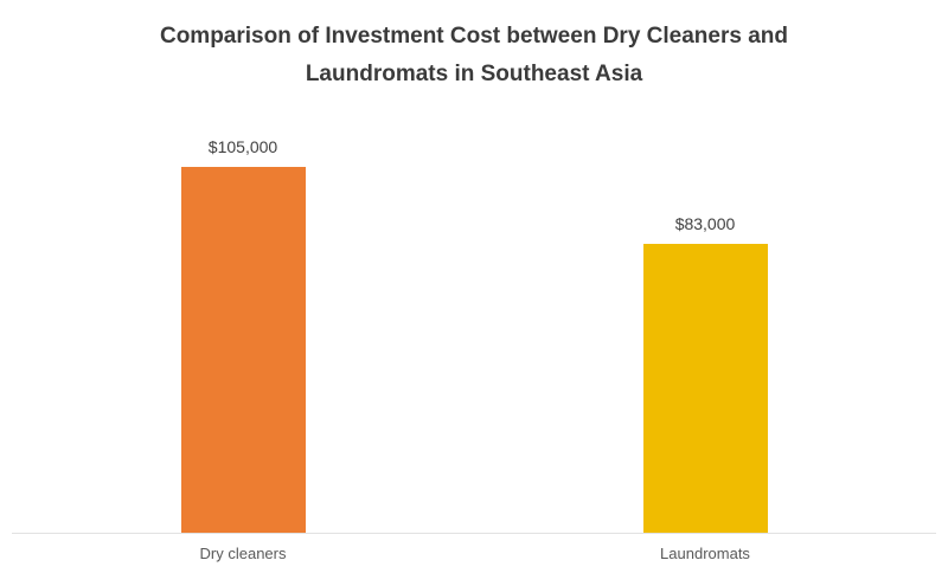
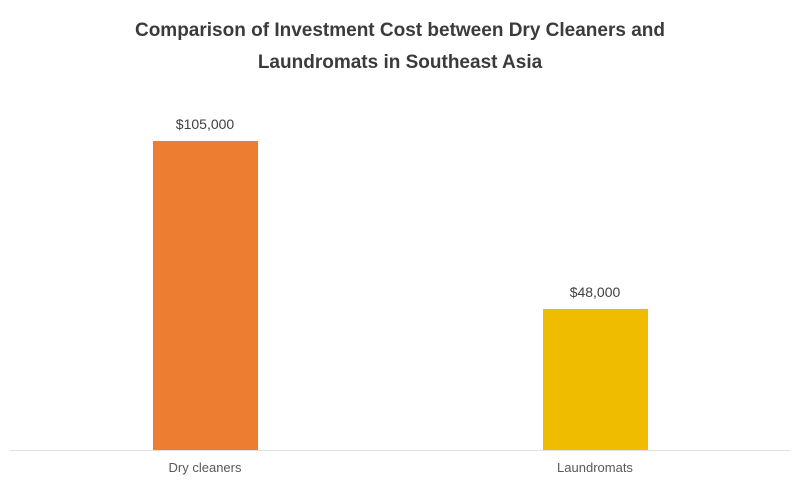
Laundromats: $83,000 -> $48,000
